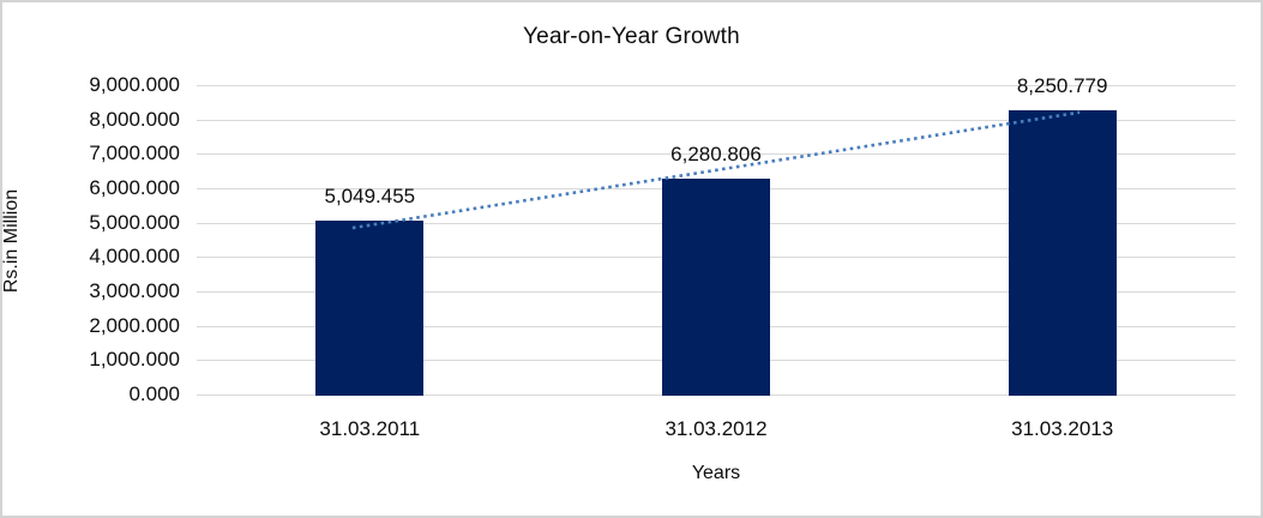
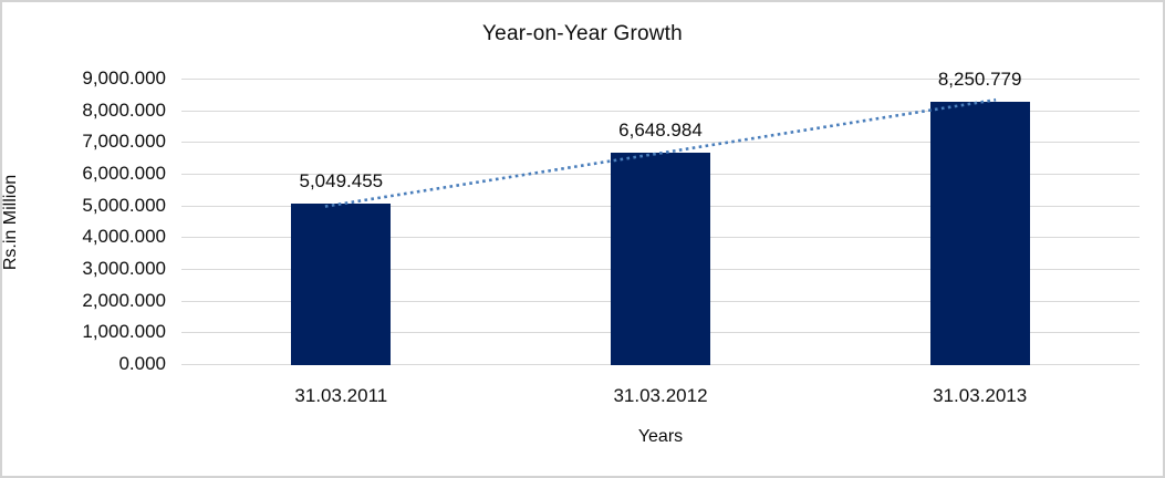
31.03.2012: 6,280.806 -> 6,648.984
